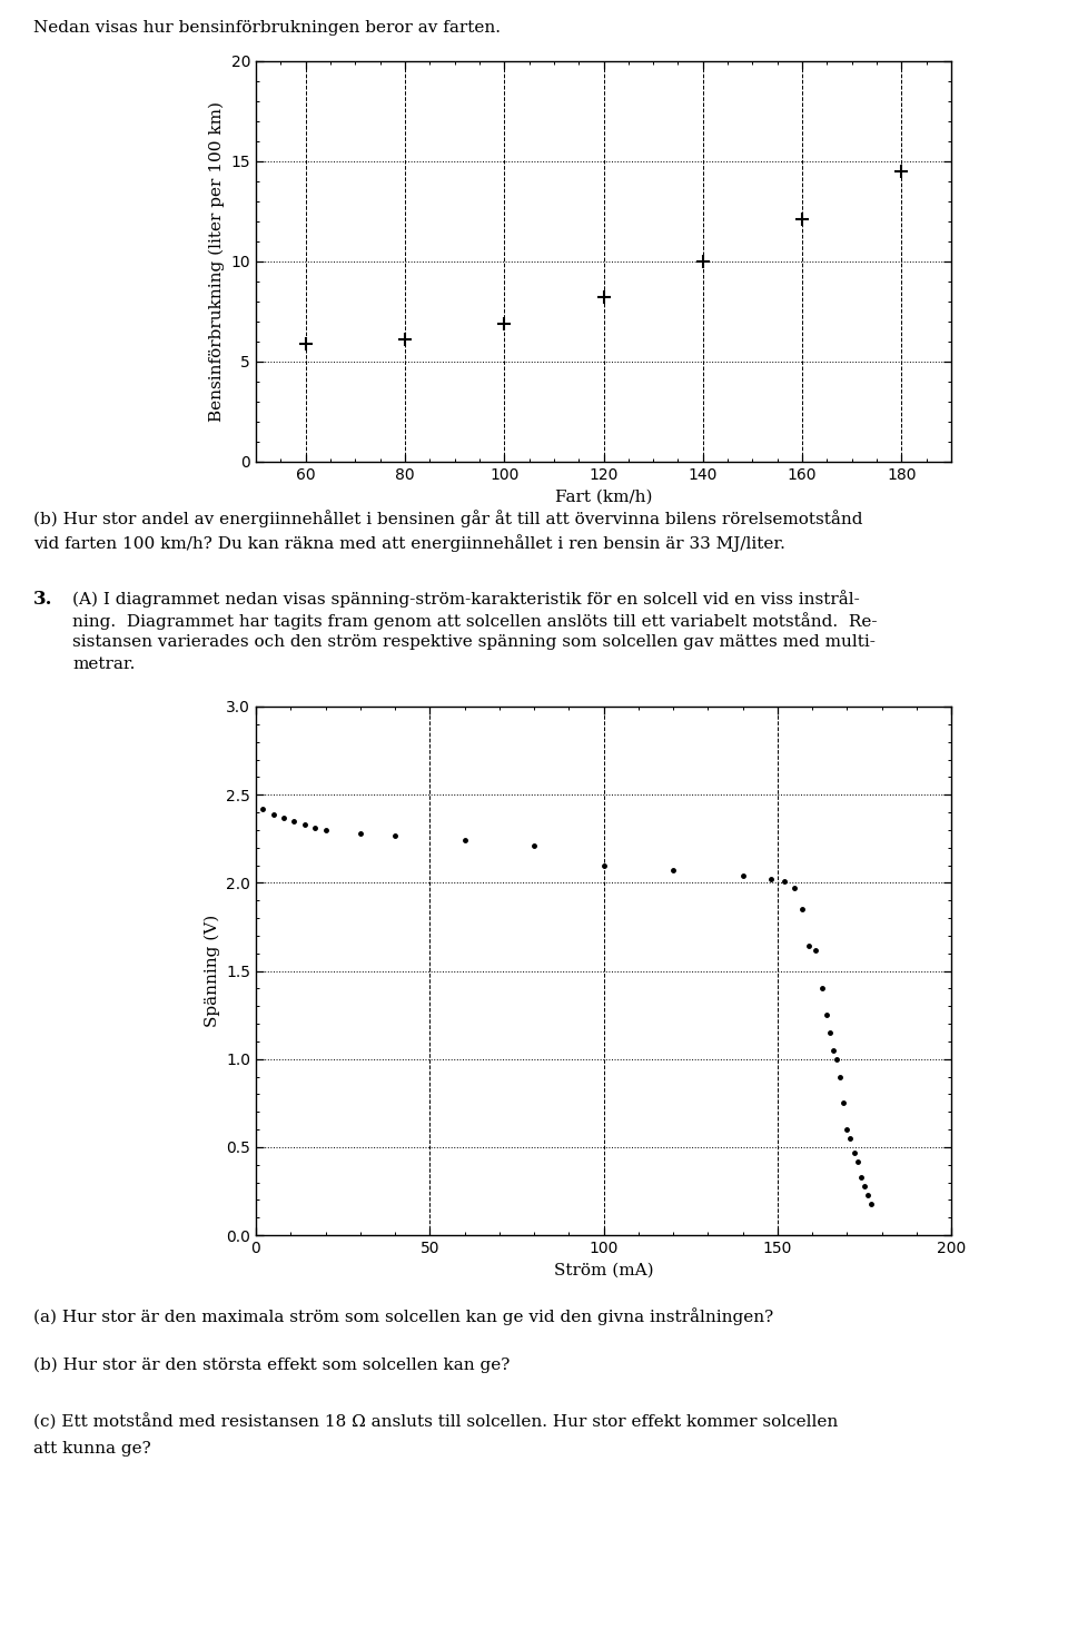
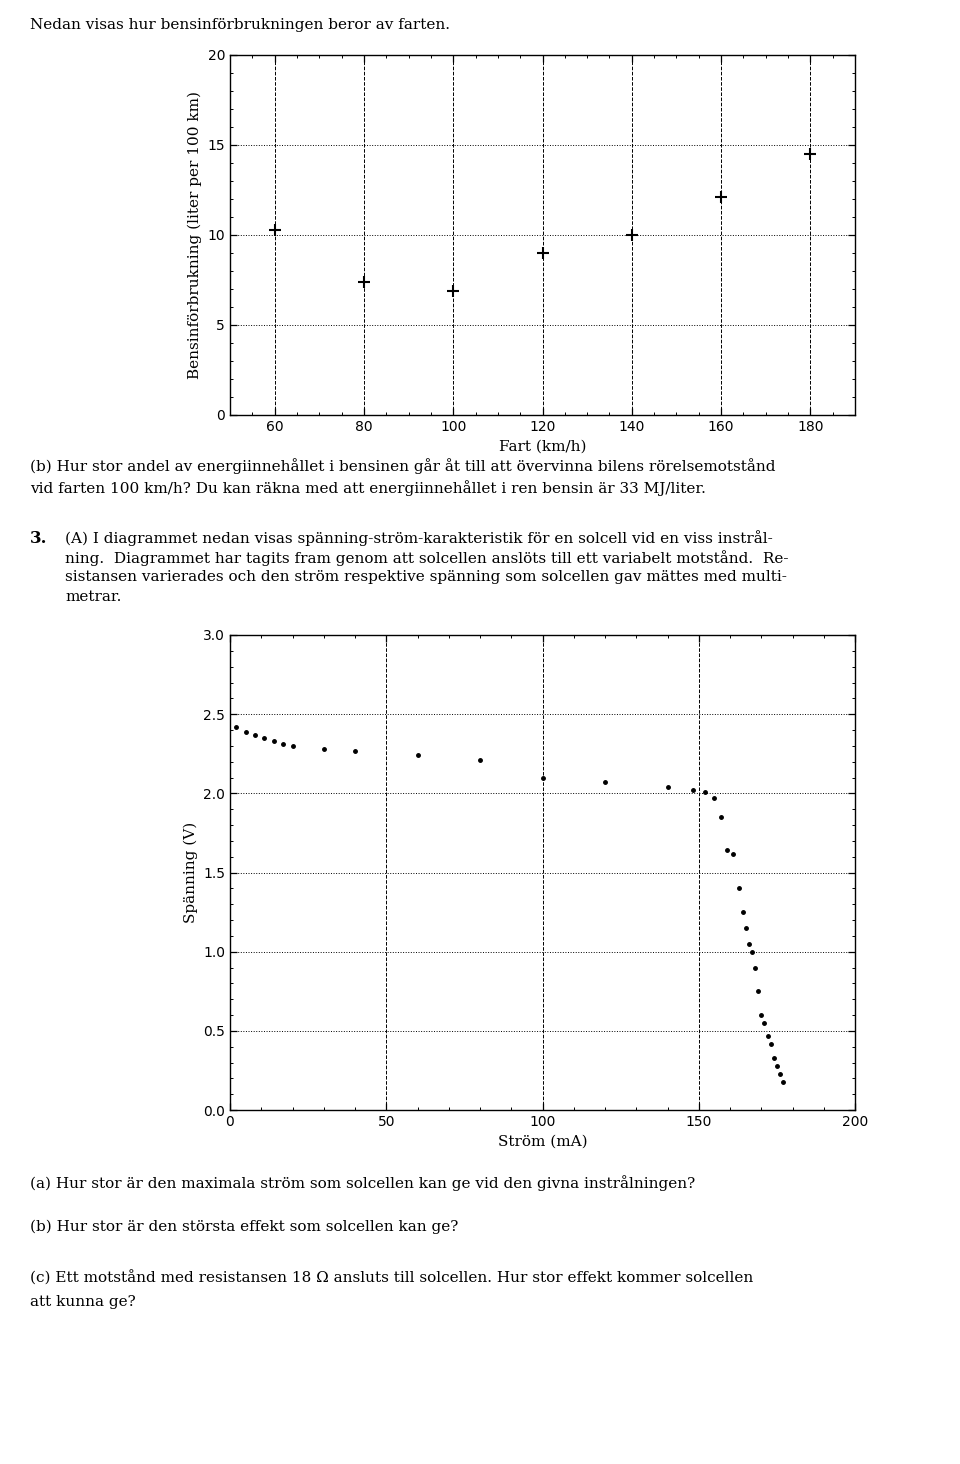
60: 5.9 -> 10.3
80: 6.1 -> 7.4
120: 8.2 -> 9.0
